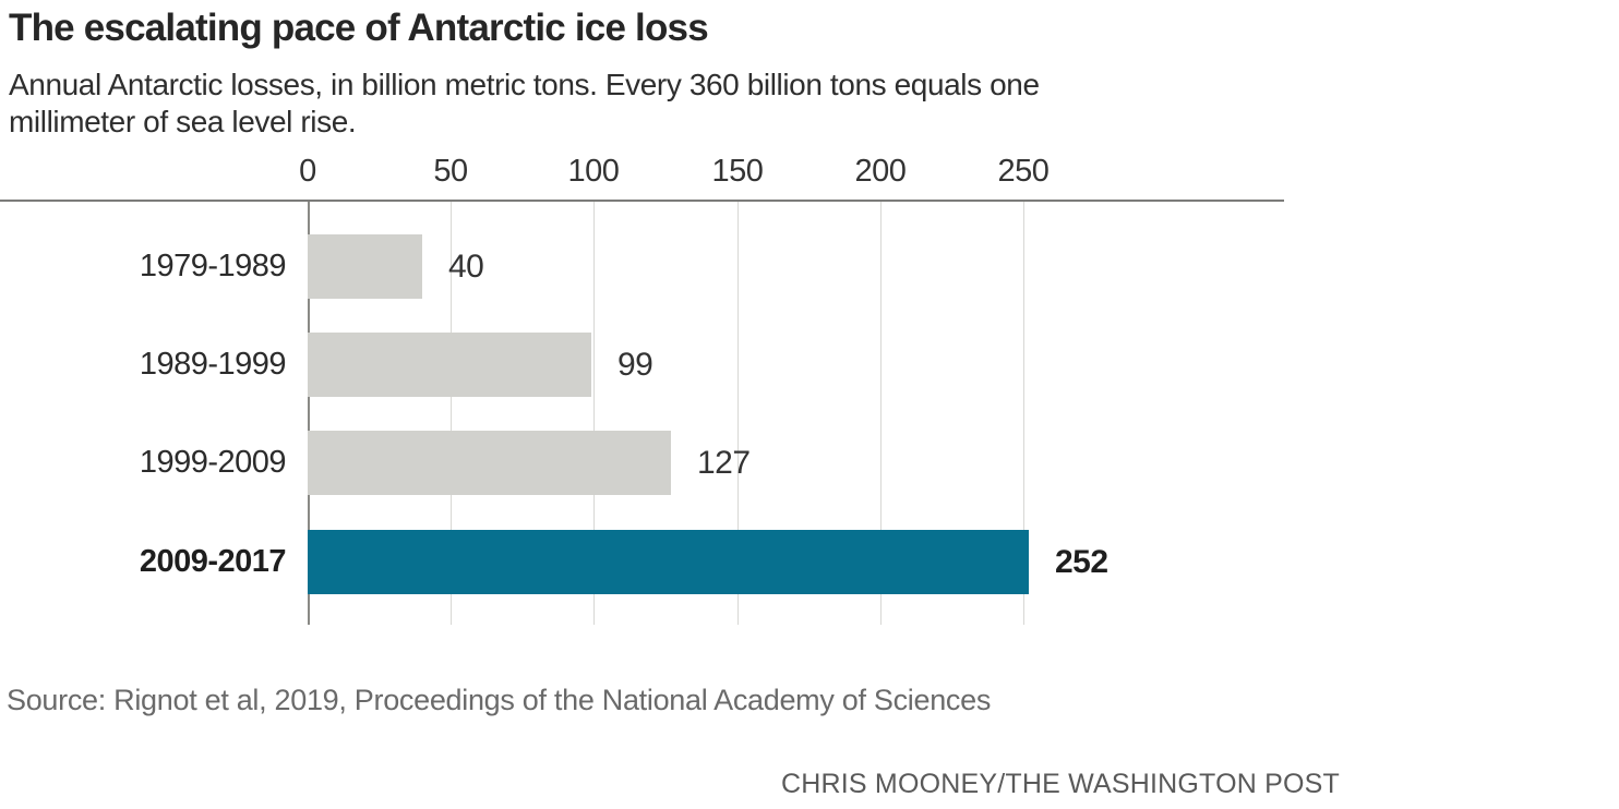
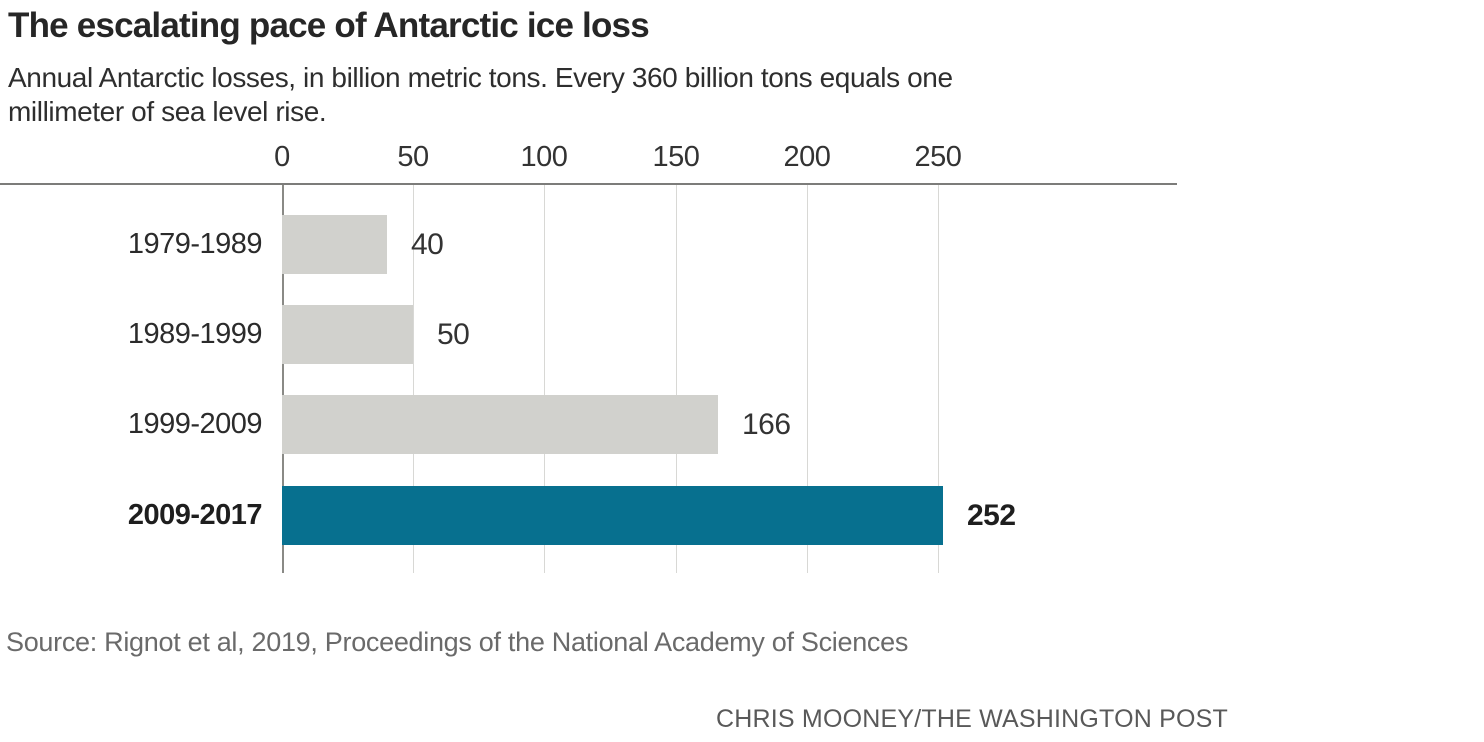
1989-1999: 99 -> 50
1999-2009: 127 -> 166
